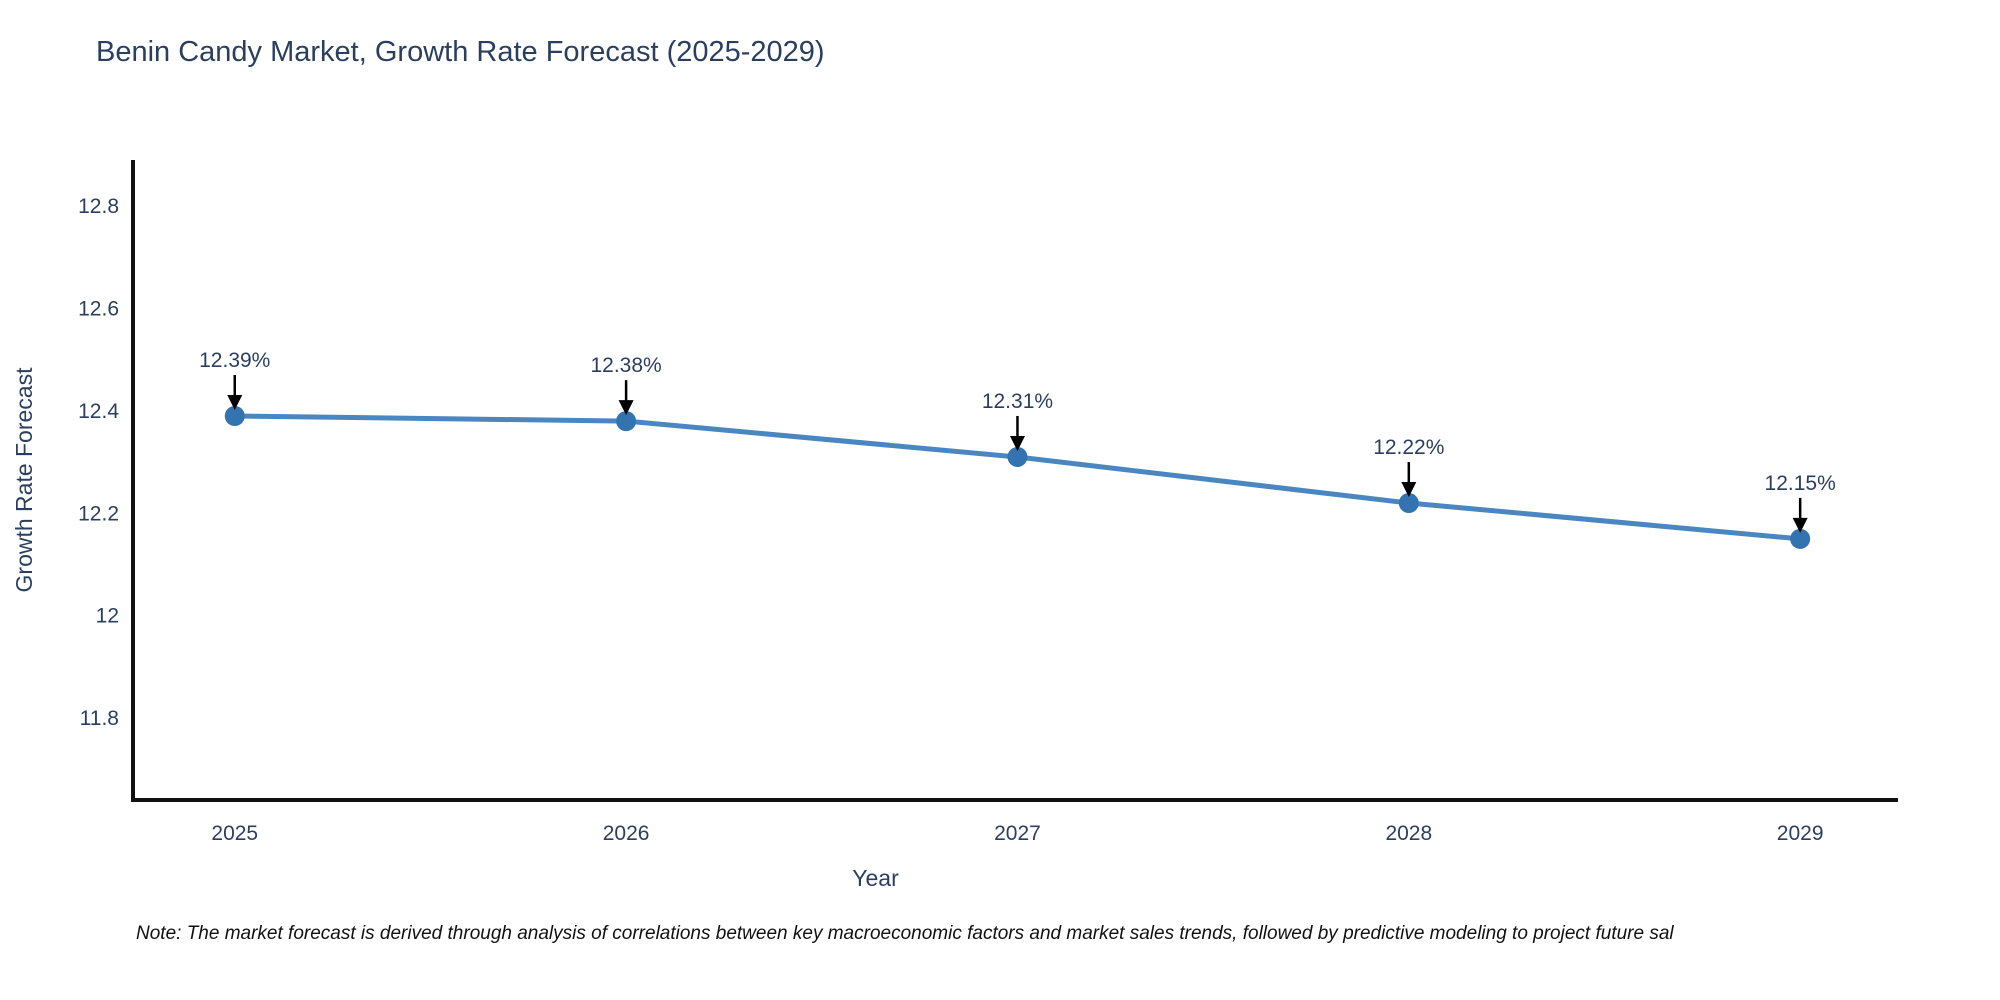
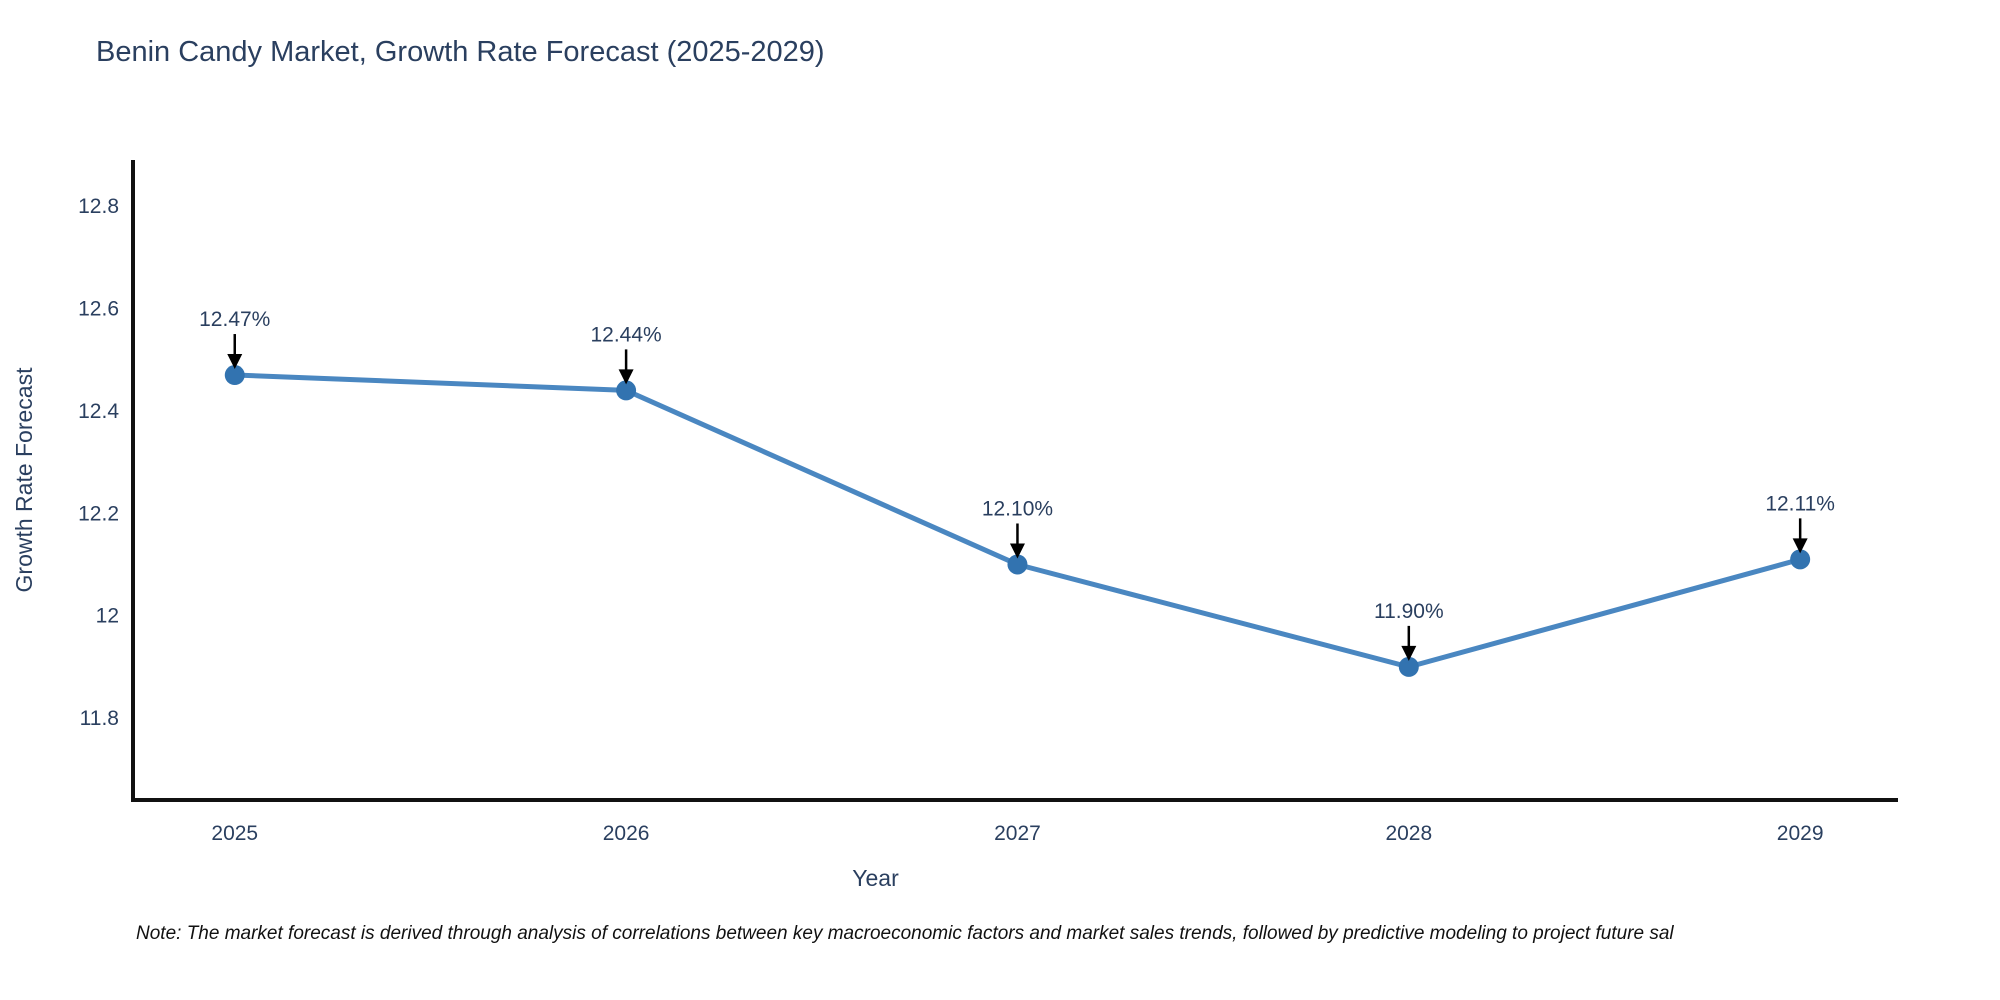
2025: 12.39% -> 12.47%
2026: 12.38% -> 12.44%
2027: 12.31% -> 12.10%
2028: 12.22% -> 11.90%
2029: 12.15% -> 12.11%
